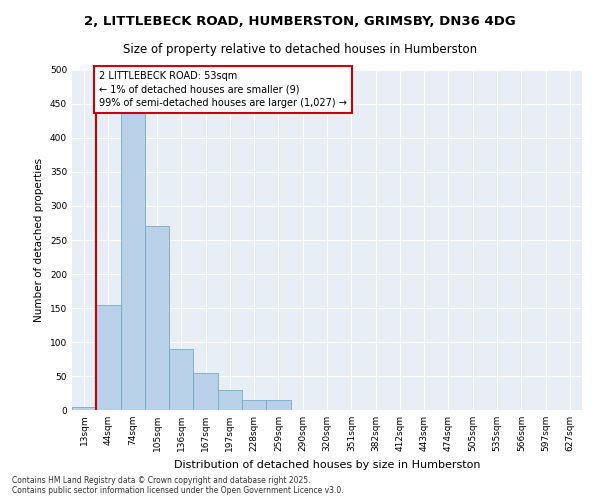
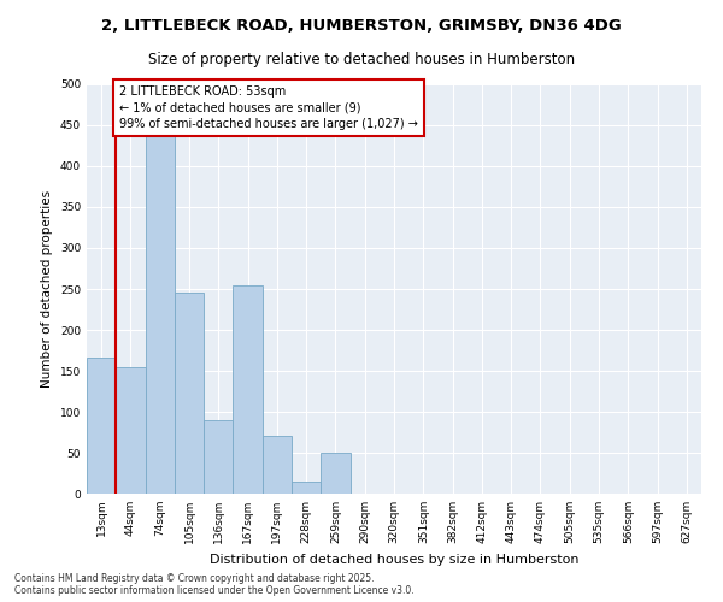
13sqm: 5 -> 166
105sqm: 270 -> 246
167sqm: 55 -> 254
197sqm: 30 -> 70
259sqm: 15 -> 50
